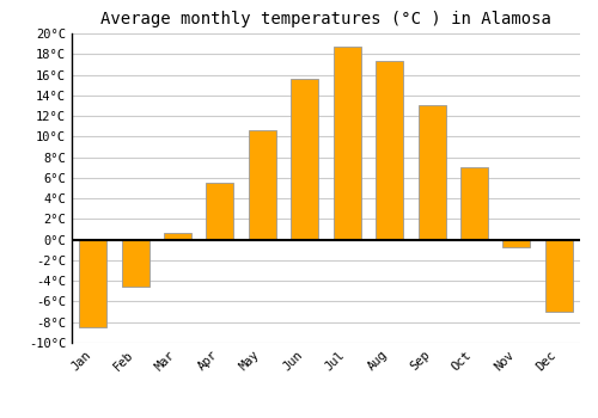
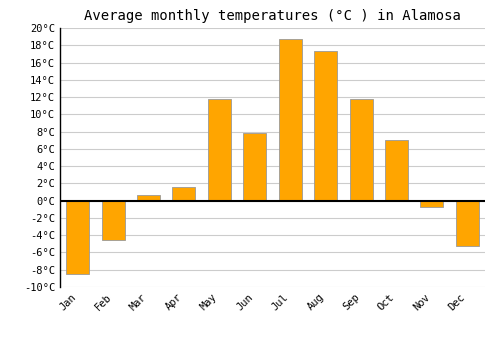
Apr: 5.5°C -> 1.6°C
May: 10.6°C -> 11.8°C
Jun: 15.6°C -> 7.8°C
Sep: 13.0°C -> 11.8°C
Dec: -7.0°C -> -5.2°C
